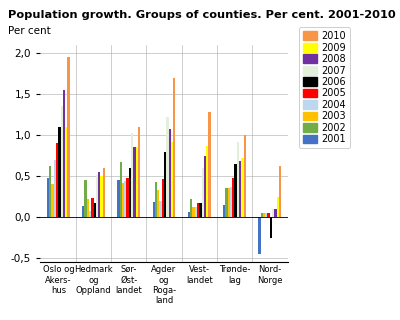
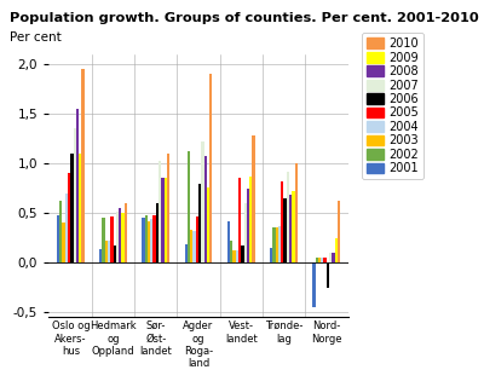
2004/Hedmark og Oppland: 0,08 -> 0,22
2005/Hedmark og Oppland: 0,24 -> 0,46
2002/Sør- Øst- landet: 0,67 -> 0,48
2002/Agder og Roga- land: 0,43 -> 1,12
2004/Agder og Roga- land: 0,20 -> 0,32
2009/Agder og Roga- land: 0,92 -> 0,76
2010/Agder og Roga- land: 1,70 -> 1,90
2001/Vest- landet: 0,06 -> 0,42
2005/Vest- landet: 0,17 -> 0,86
2005/Trønde- lag: 0,48 -> 0,82
